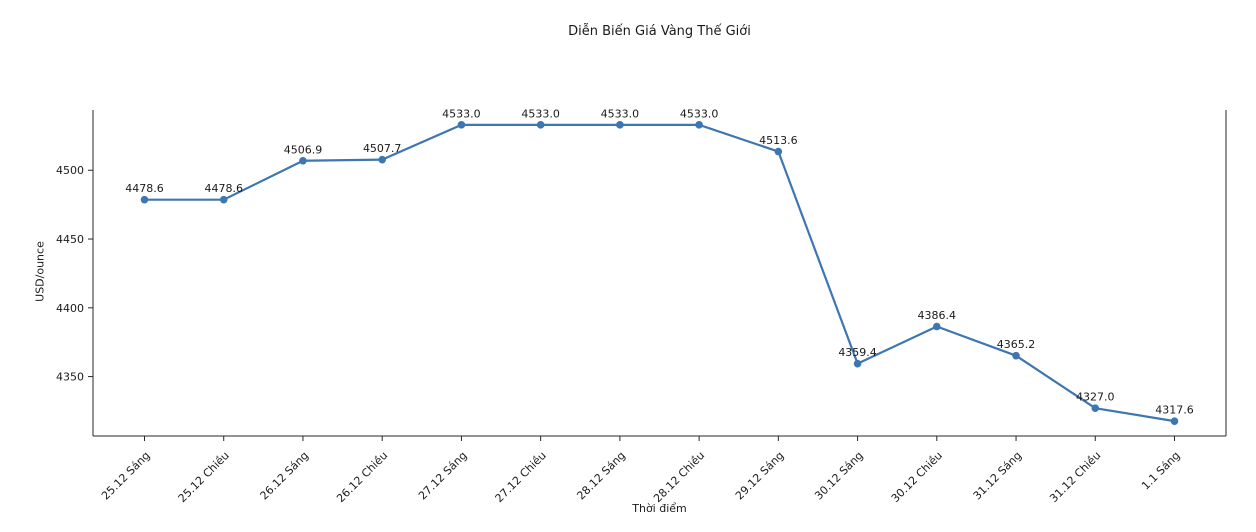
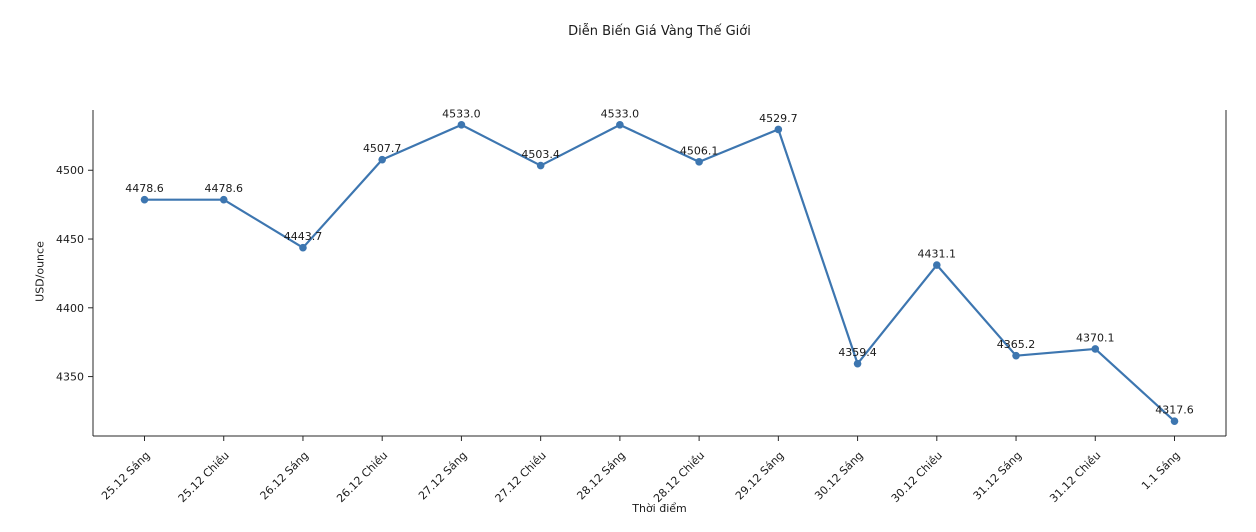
26.12 Sáng: 4506.9 -> 4443.7
27.12 Chiều: 4533.0 -> 4503.4
28.12 Chiều: 4533.0 -> 4506.1
29.12 Sáng: 4513.6 -> 4529.7
30.12 Chiều: 4386.4 -> 4431.1
31.12 Chiều: 4327.0 -> 4370.1
